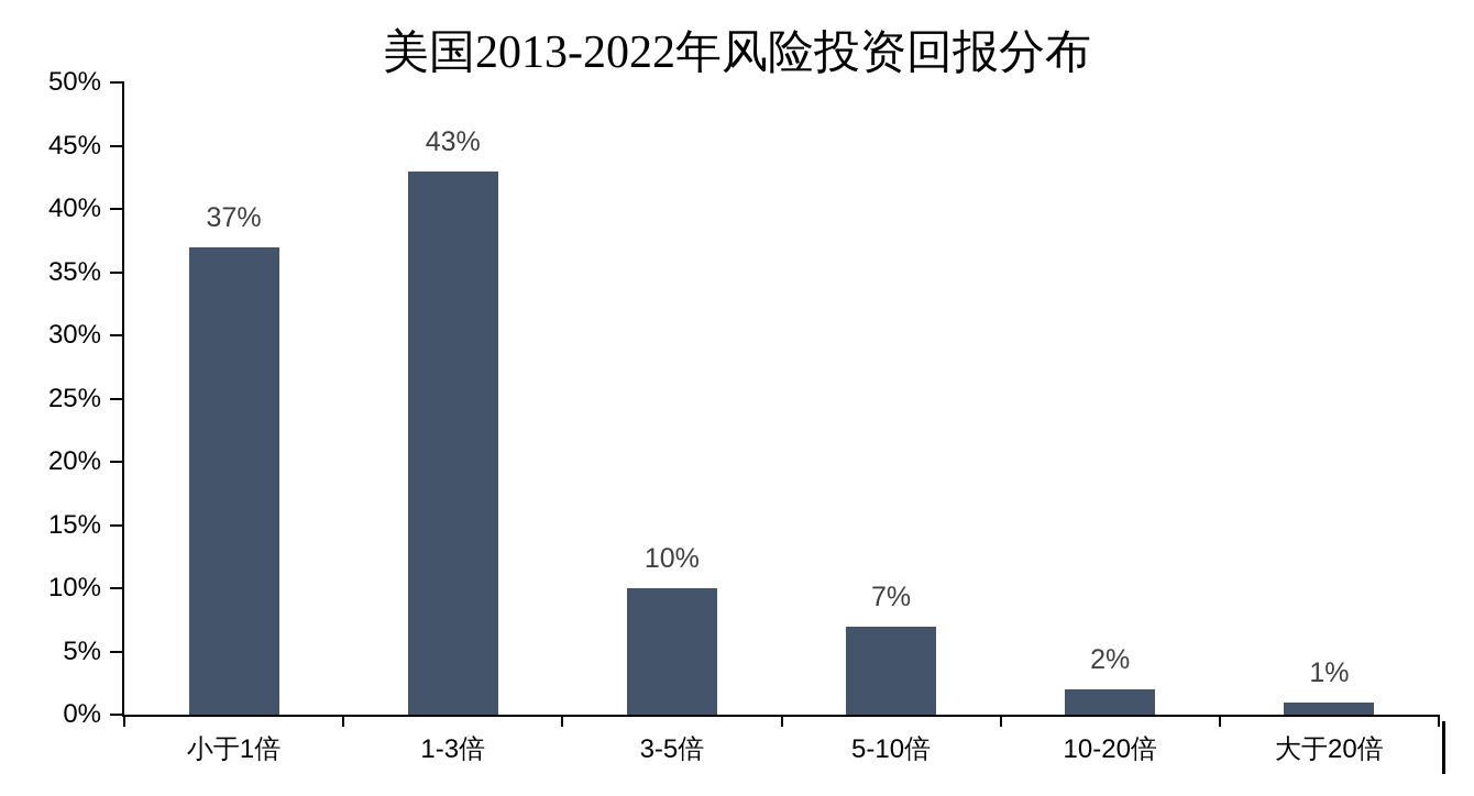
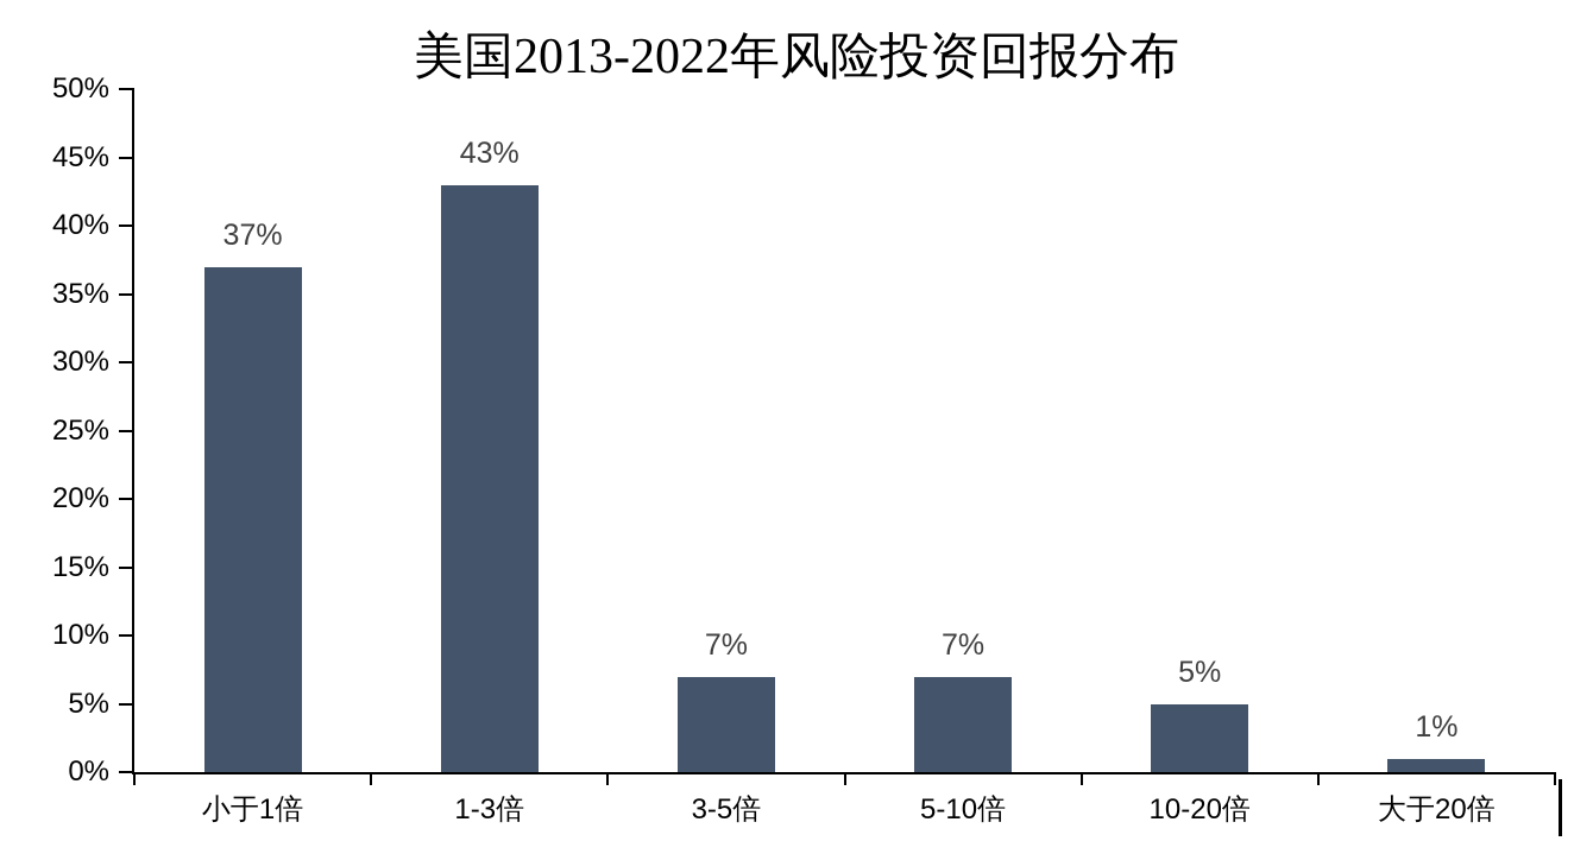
3-5倍: 10% -> 7%
10-20倍: 2% -> 5%
